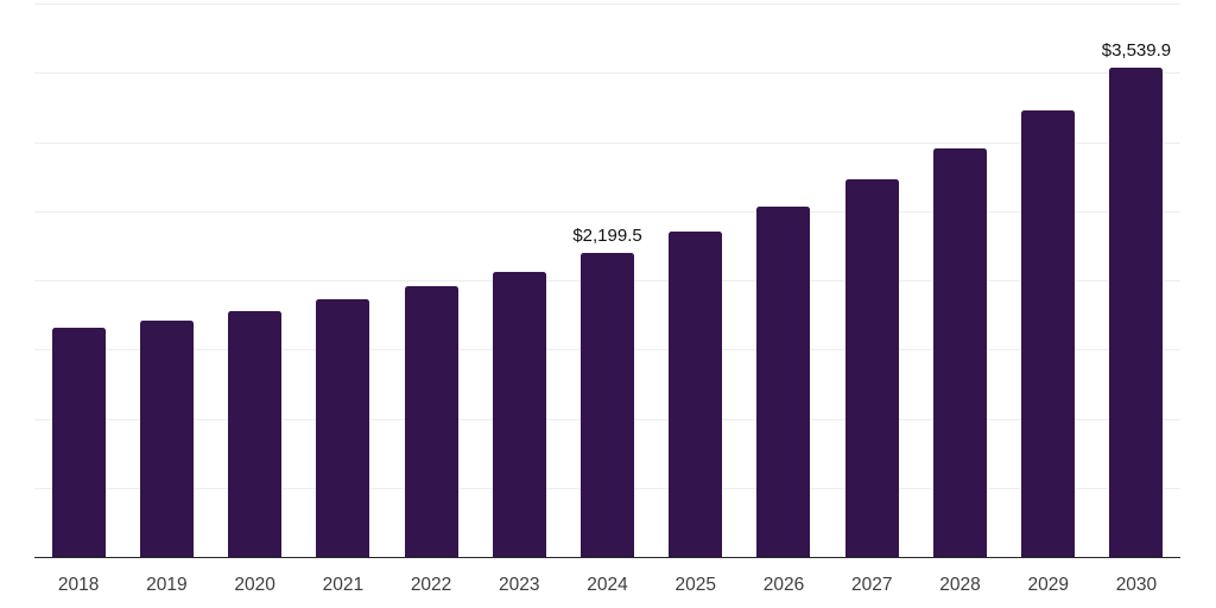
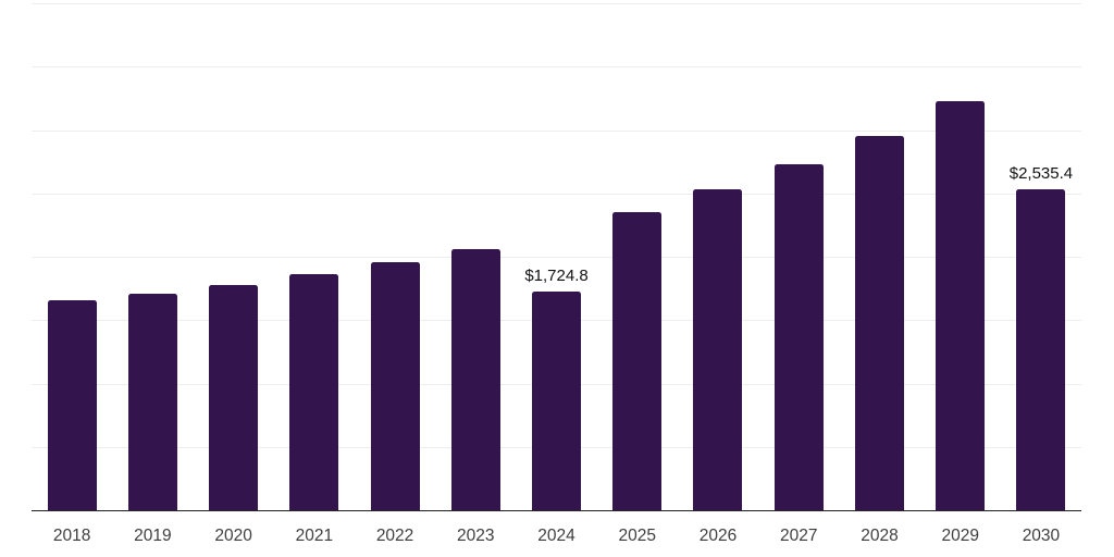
2024: $2,199.5 -> $1,724.8
2030: $3,539.9 -> $2,535.4
